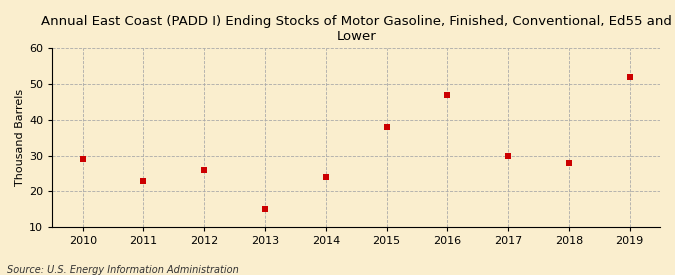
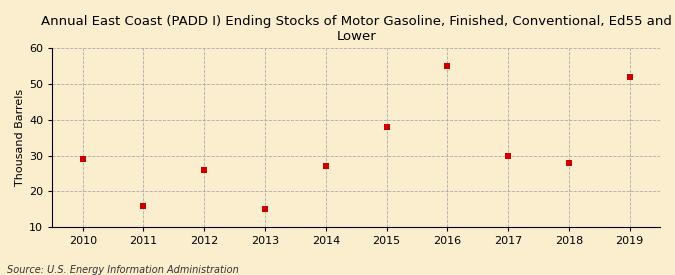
2011: 23 -> 16
2014: 24 -> 27
2016: 47 -> 55
